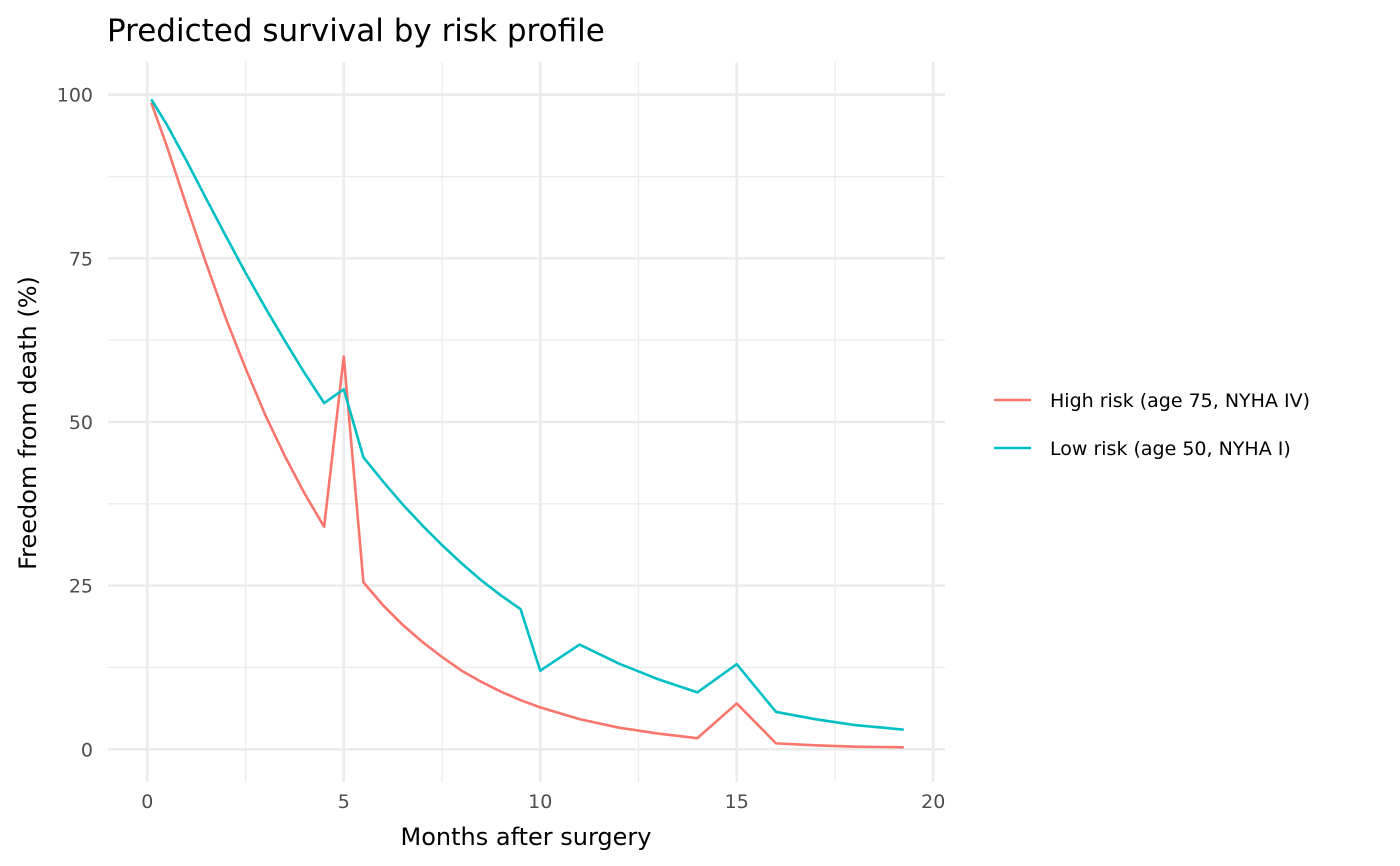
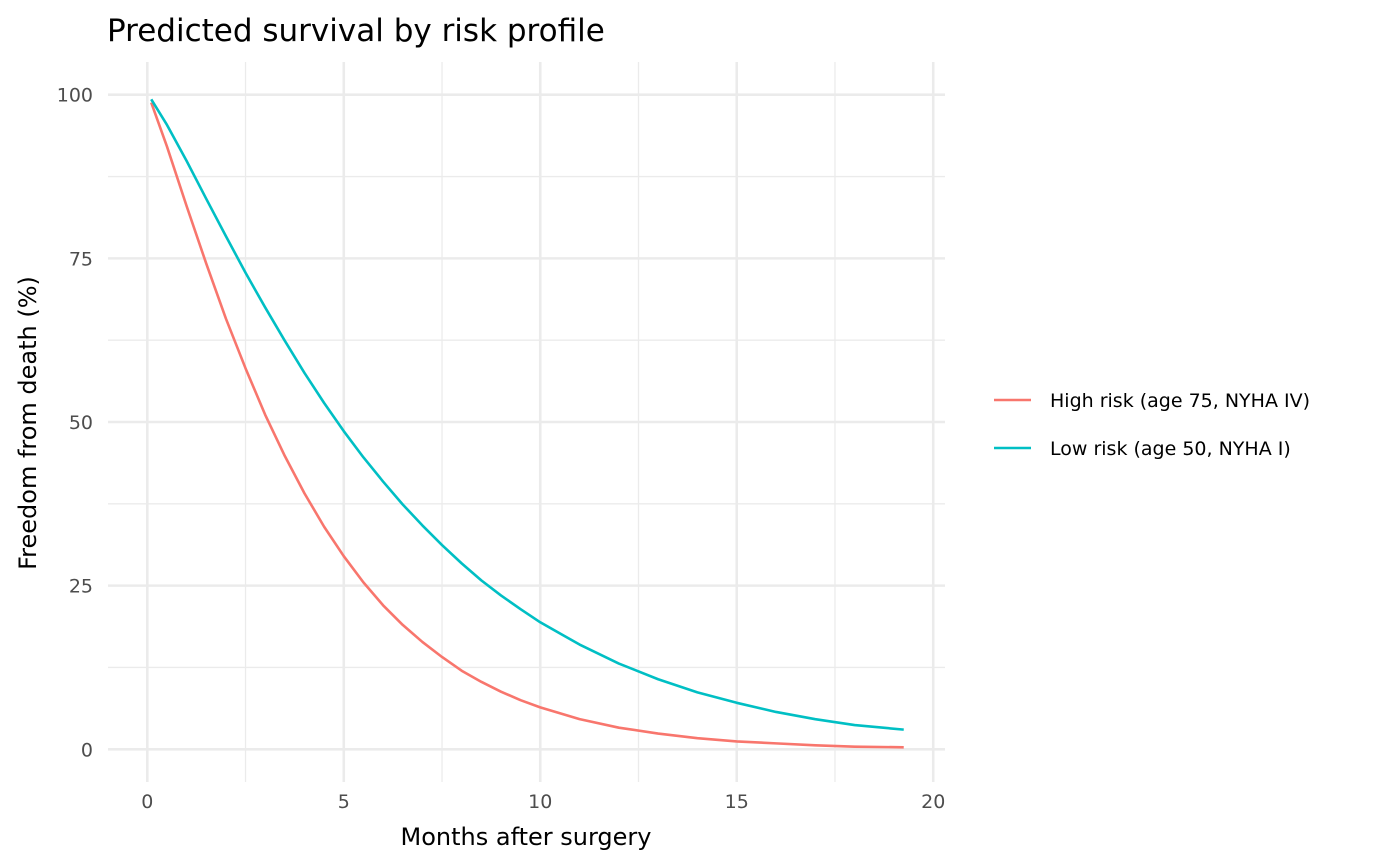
High risk (age 75, NYHA IV)/5: 60 -> 30
Low risk (age 50, NYHA I)/5: 55 -> 49
Low risk (age 50, NYHA I)/10: 12 -> 19
High risk (age 75, NYHA IV)/15: 7 -> 1
Low risk (age 50, NYHA I)/15: 13 -> 7
